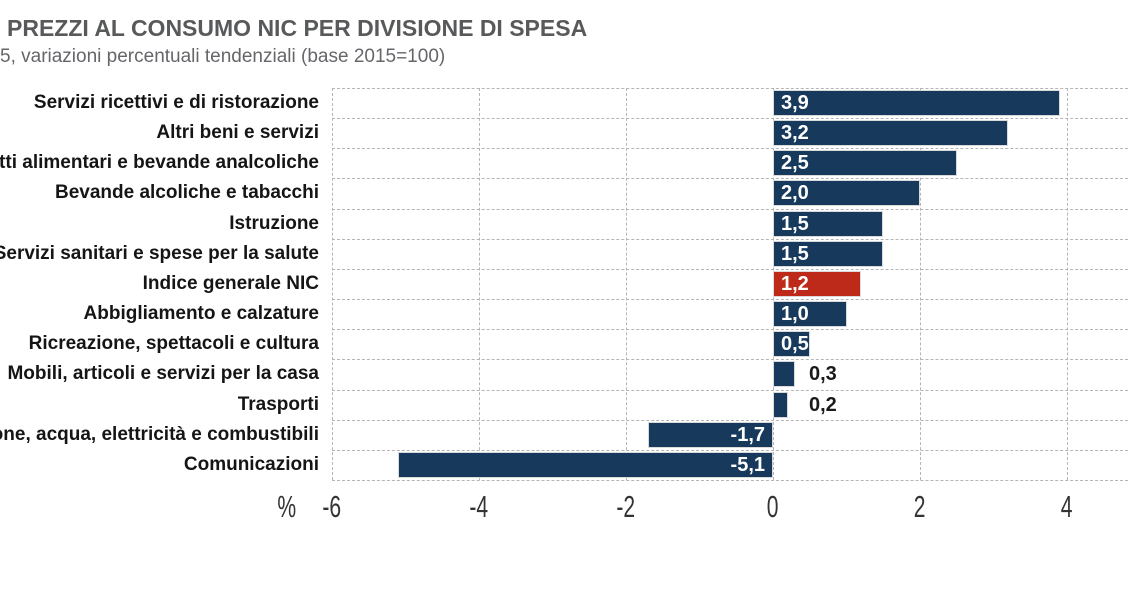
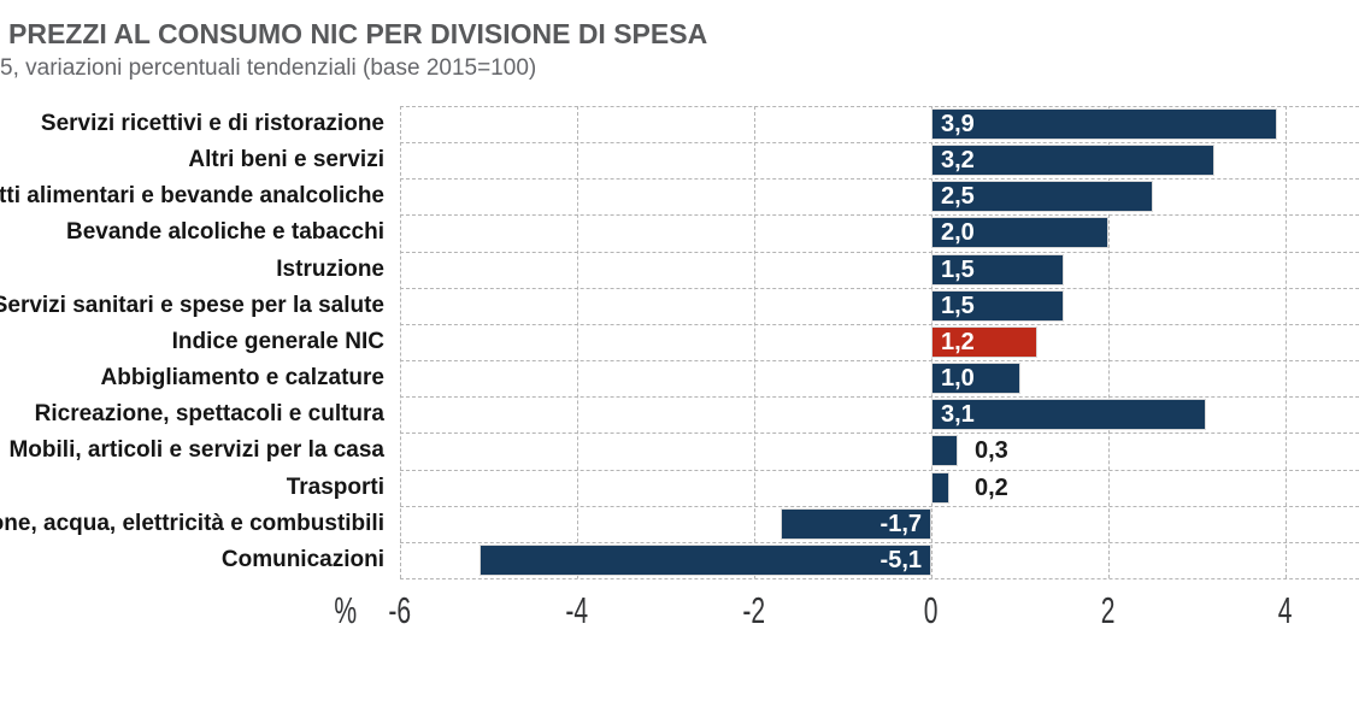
Ricreazione, spettacoli e cultura: 0,5 -> 3,1
